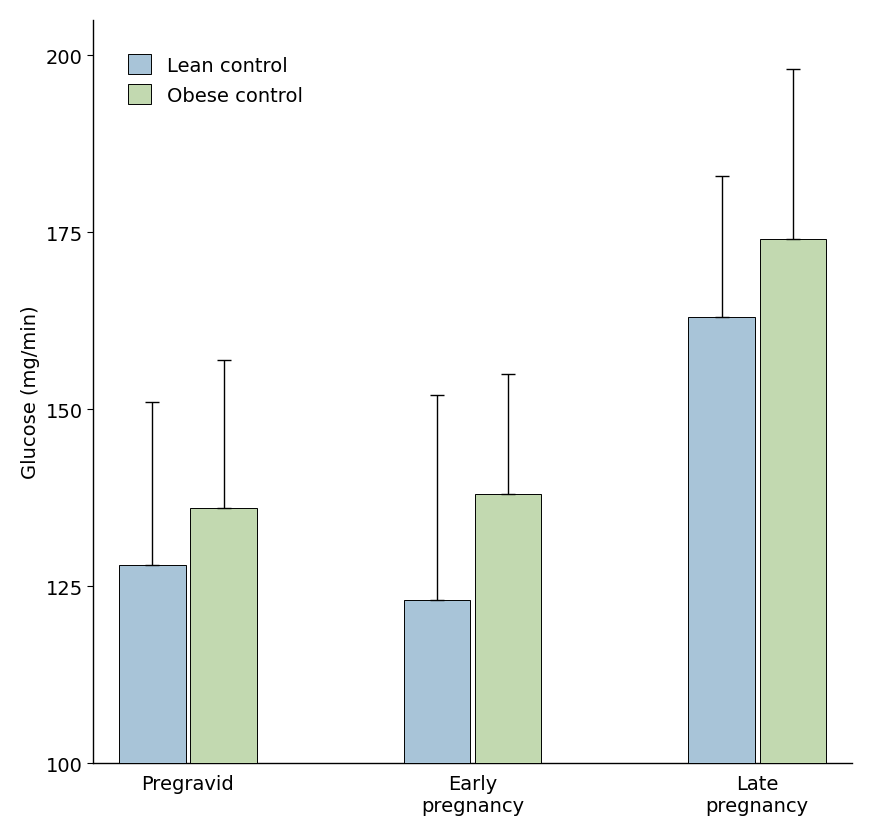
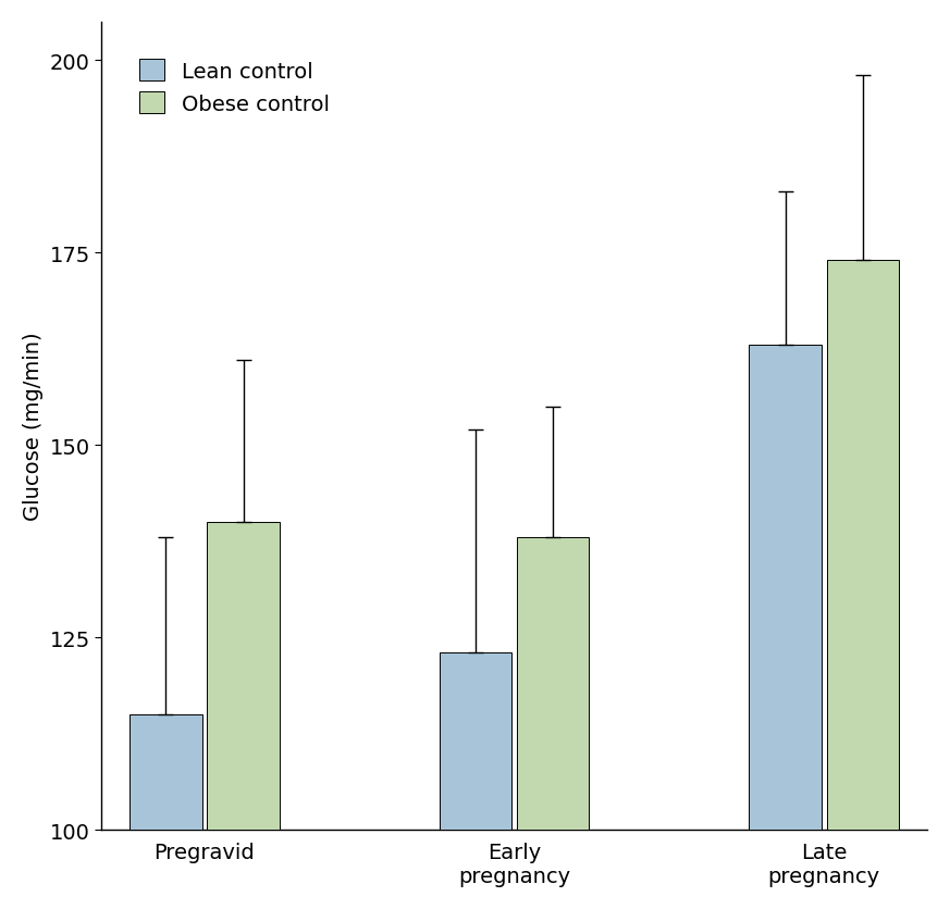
Lean control/Pregravid: 128 -> 115
Obese control/Pregravid: 136 -> 140
